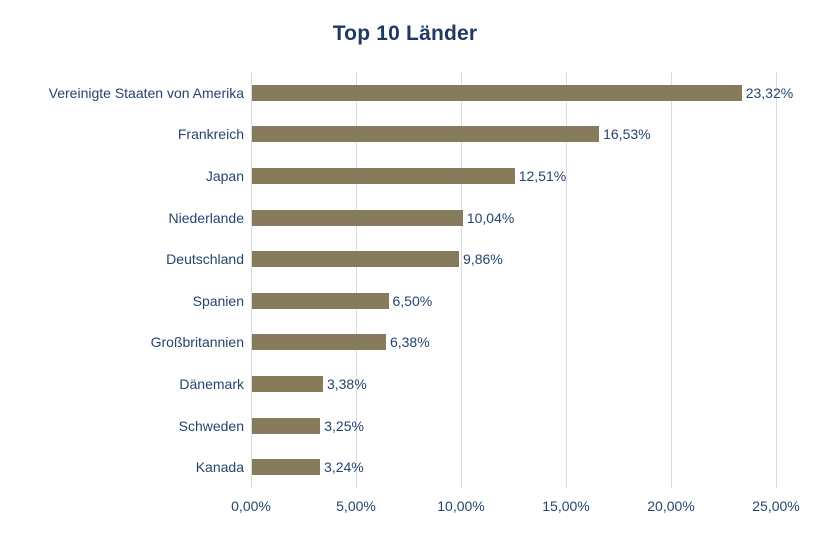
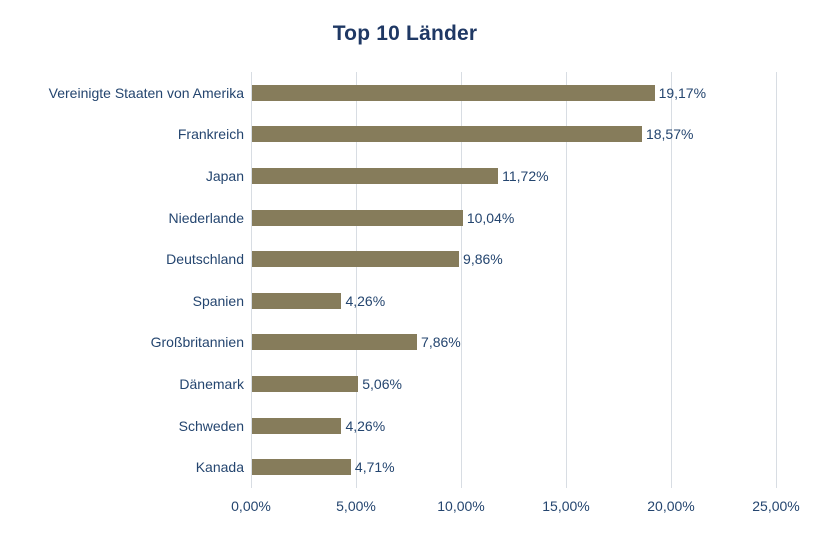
Vereinigte Staaten von Amerika: 23,32% -> 19,17%
Frankreich: 16,53% -> 18,57%
Japan: 12,51% -> 11,72%
Spanien: 6,50% -> 4,26%
Großbritannien: 6,38% -> 7,86%
Dänemark: 3,38% -> 5,06%
Schweden: 3,25% -> 4,26%
Kanada: 3,24% -> 4,71%
